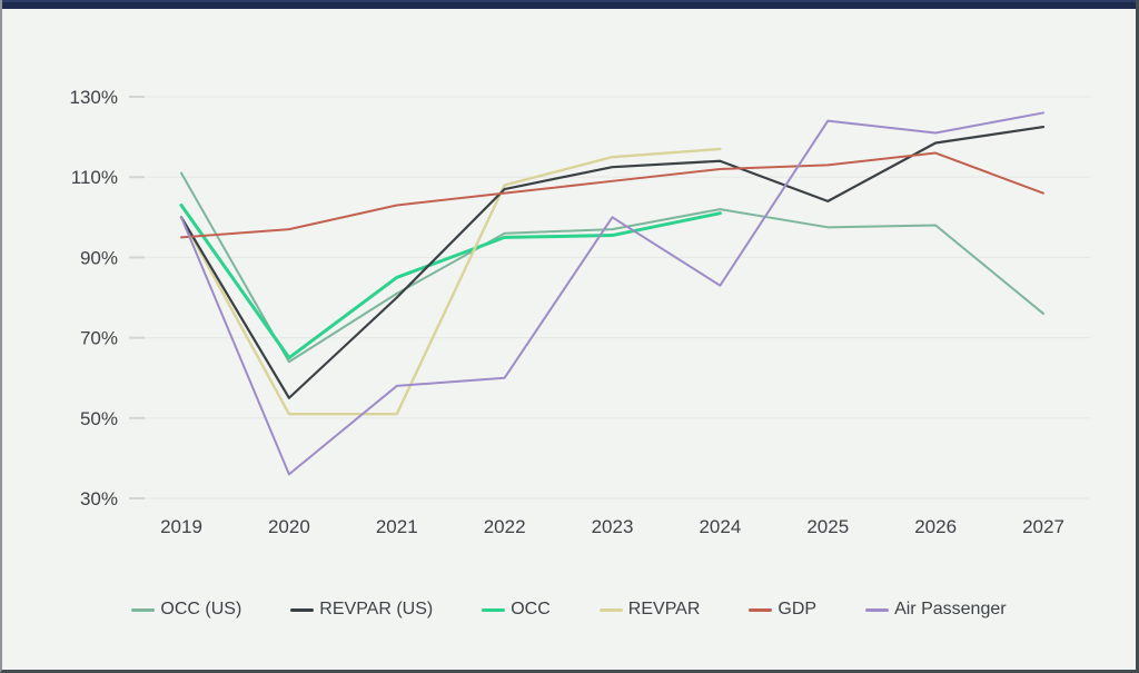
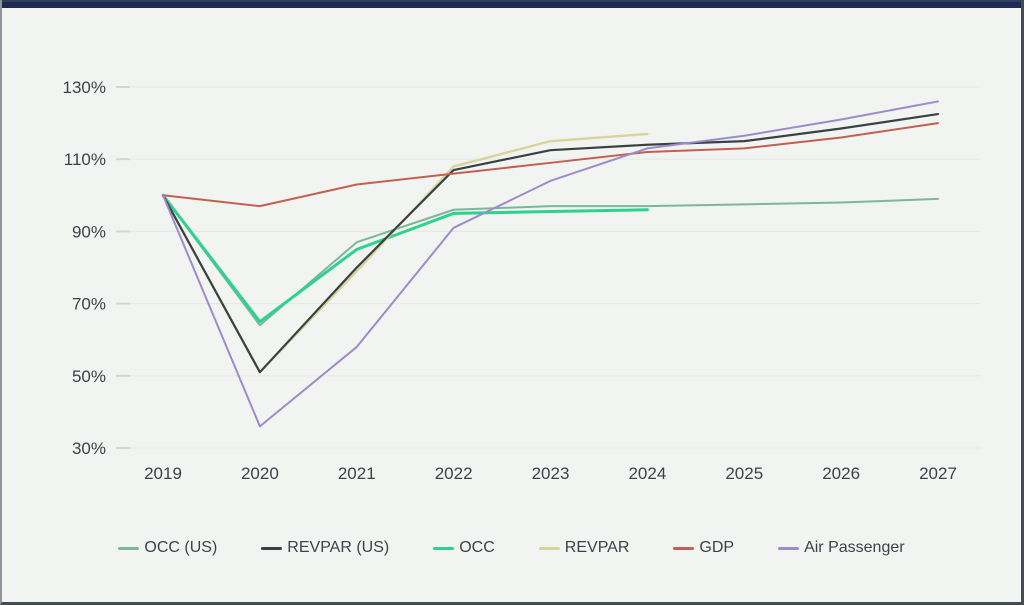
OCC (US)/2019: 111% -> 100%
OCC/2019: 103% -> 100%
GDP/2019: 95% -> 100%
REVPAR (US)/2020: 55% -> 51%
OCC (US)/2021: 81% -> 87%
REVPAR/2021: 51% -> 79%
Air Passenger/2022: 60% -> 91%
Air Passenger/2023: 100% -> 104%
OCC (US)/2024: 102% -> 97%
OCC/2024: 101% -> 96%
Air Passenger/2024: 83% -> 113%
REVPAR (US)/2025: 104% -> 115%
Air Passenger/2025: 124% -> 116%
OCC (US)/2027: 76% -> 99%
GDP/2027: 106% -> 120%
